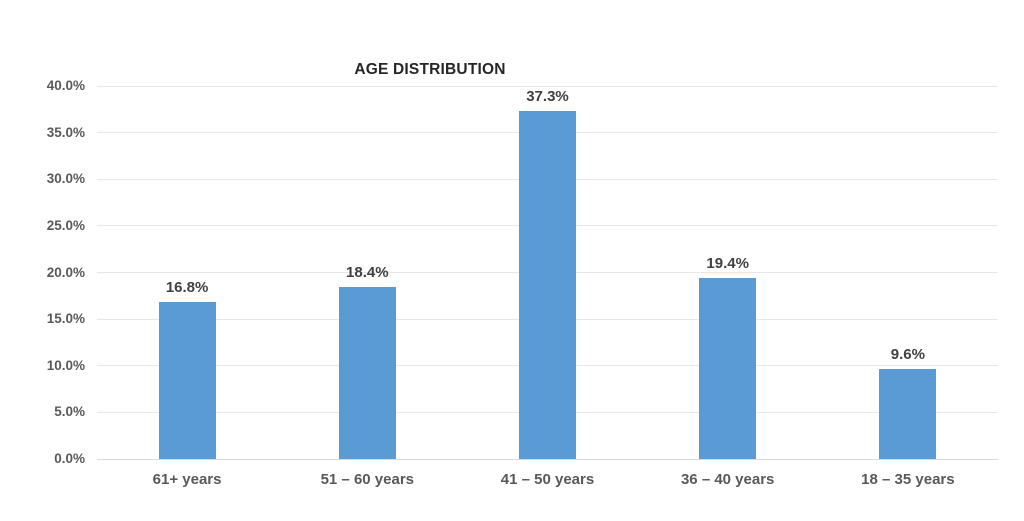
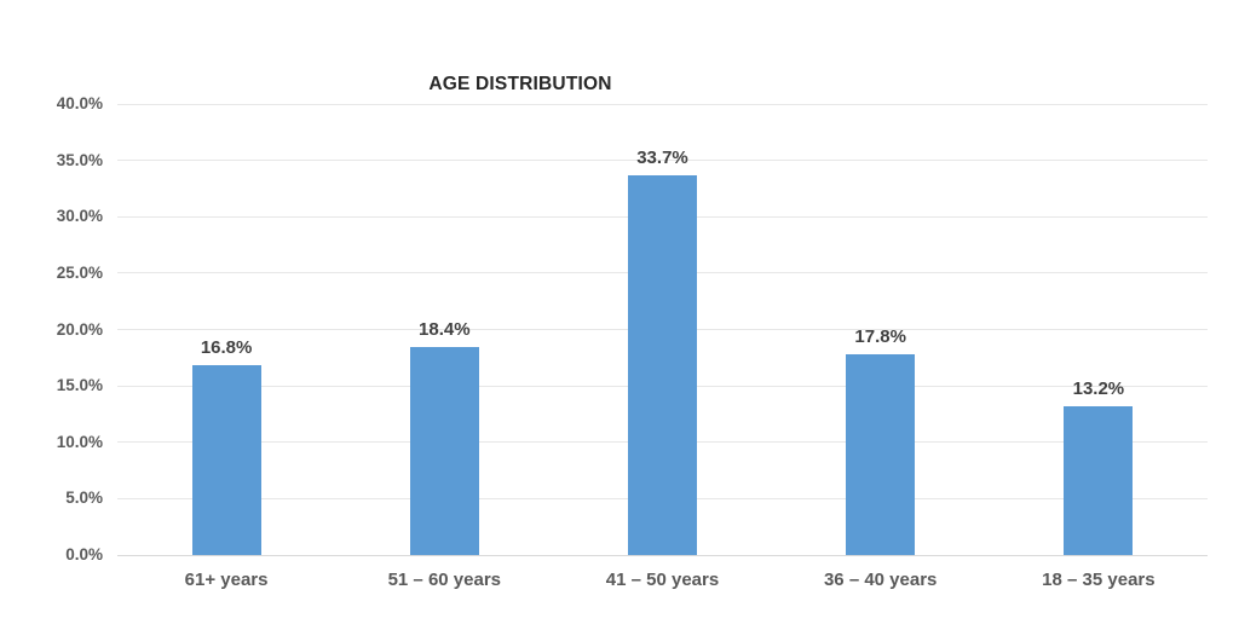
41 – 50 years: 37.3% -> 33.7%
36 – 40 years: 19.4% -> 17.8%
18 – 35 years: 9.6% -> 13.2%
